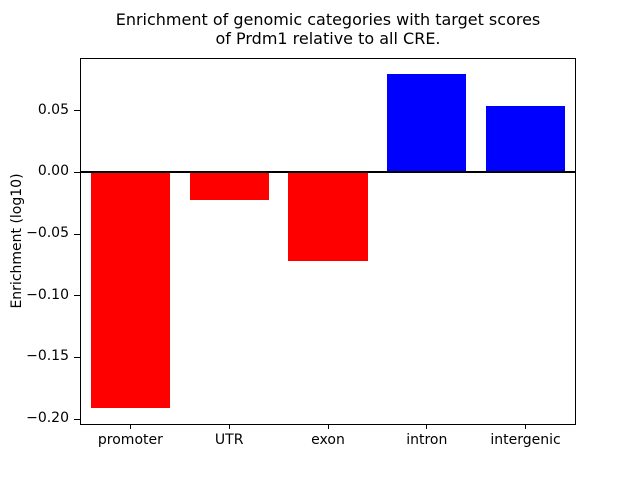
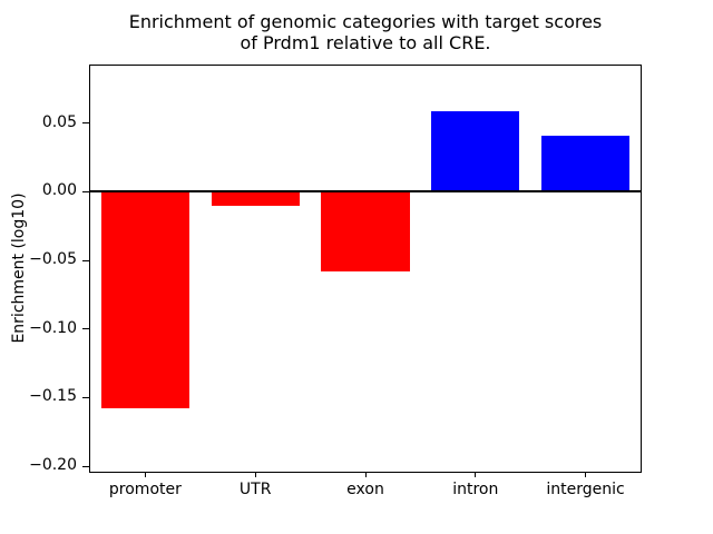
promoter: -0.191 -> -0.158
UTR: -0.022 -> -0.010
exon: -0.072 -> -0.058
intron: 0.080 -> 0.059
intergenic: 0.054 -> 0.041
